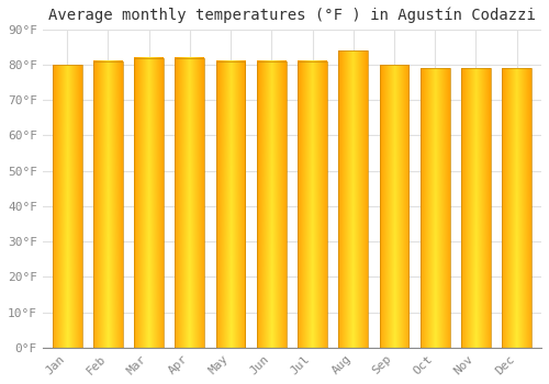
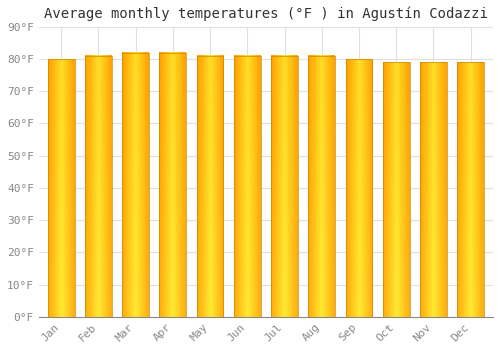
Aug: 84°F -> 81°F
